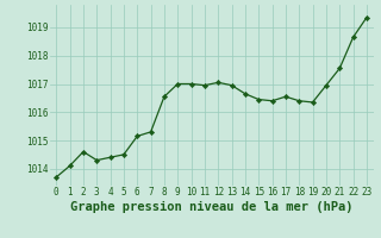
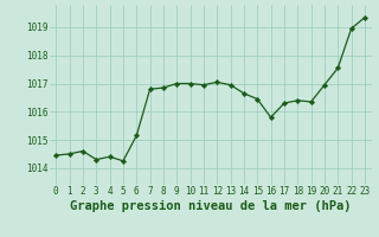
0: 1013.70 -> 1014.45
1: 1014.10 -> 1014.50
5: 1014.50 -> 1014.25
7: 1015.30 -> 1016.80
8: 1016.55 -> 1016.85
16: 1016.40 -> 1015.80
17: 1016.55 -> 1016.30
22: 1018.65 -> 1018.95
